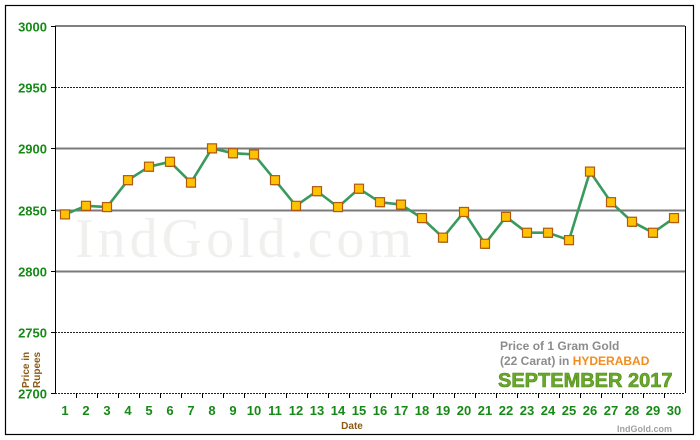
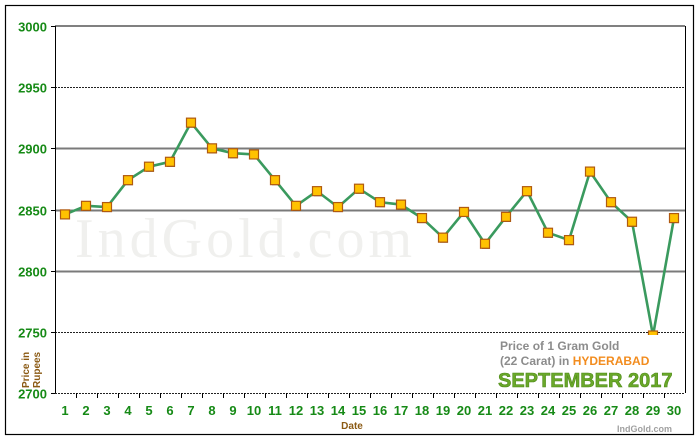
7: 2872 -> 2921
23: 2831 -> 2865
29: 2831 -> 2747
